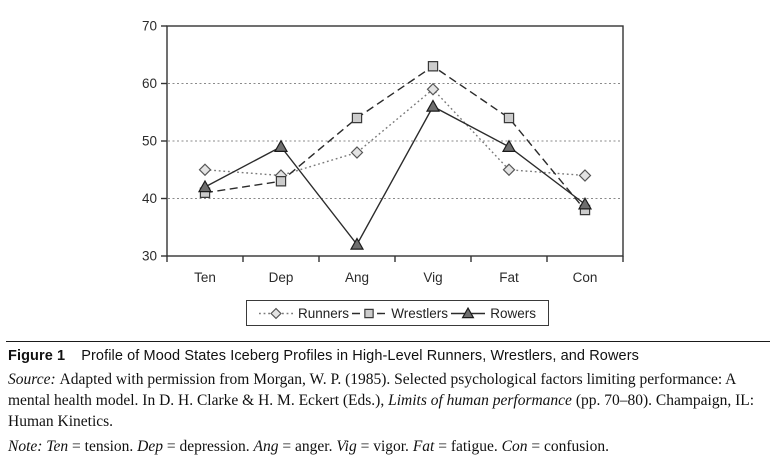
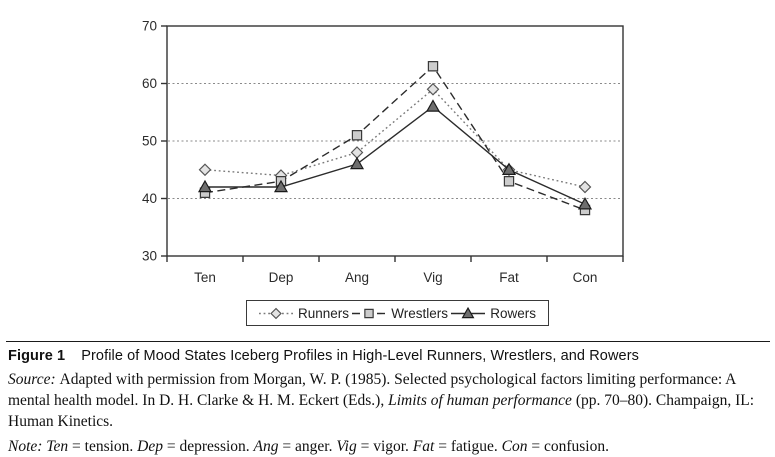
Rowers/Dep: 49 -> 42
Wrestlers/Ang: 54 -> 51
Rowers/Ang: 32 -> 46
Wrestlers/Fat: 54 -> 43
Rowers/Fat: 49 -> 45
Runners/Con: 44 -> 42
